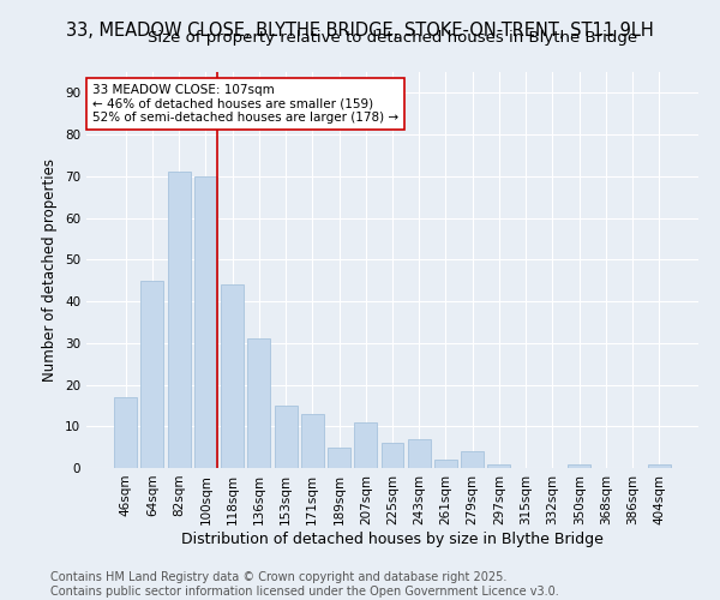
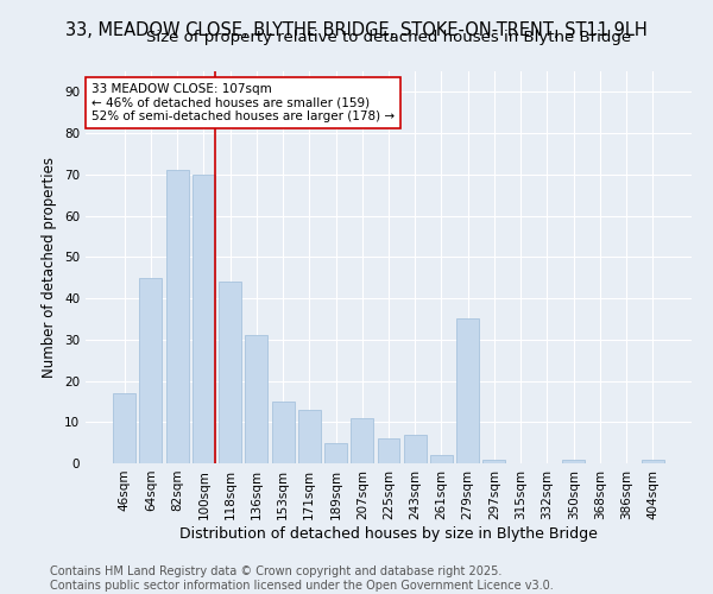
279sqm: 4 -> 35
